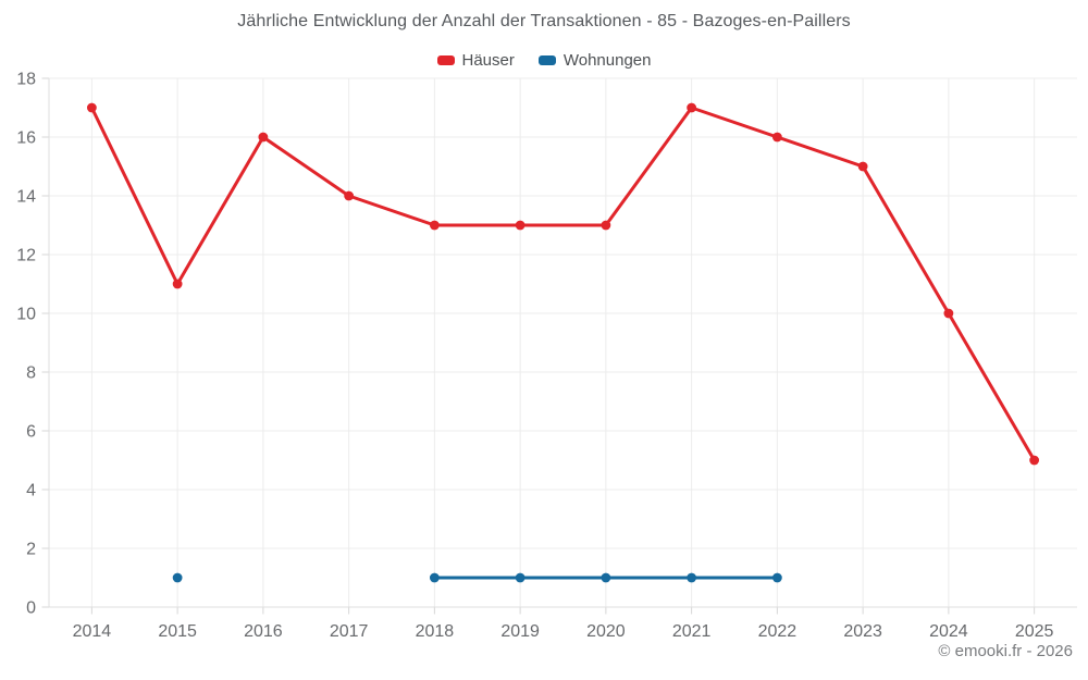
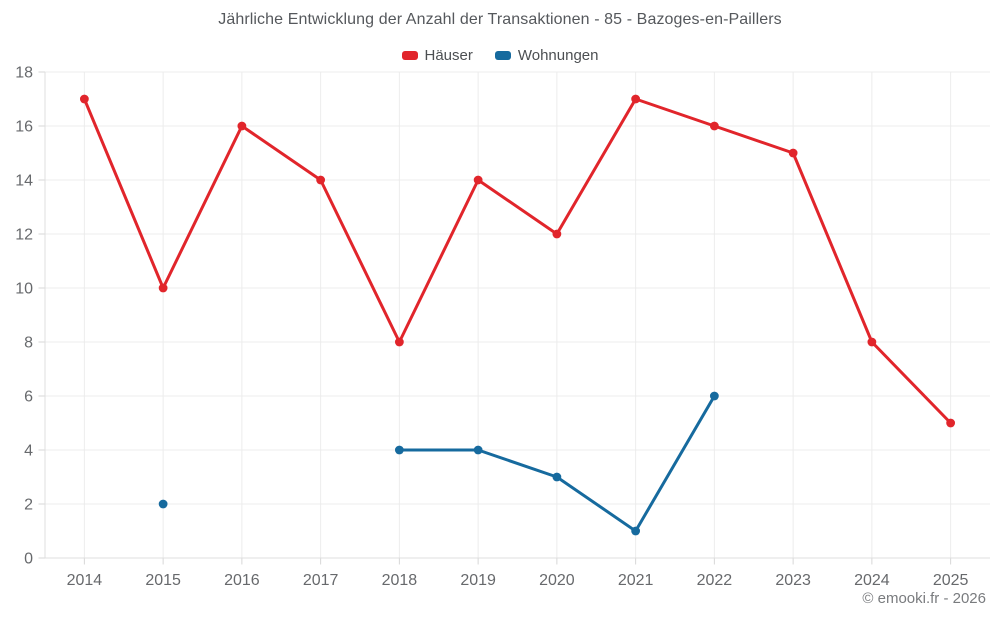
Häuser/2015: 11 -> 10
Wohnungen/2015: 1 -> 2
Häuser/2018: 13 -> 8
Wohnungen/2018: 1 -> 4
Häuser/2019: 13 -> 14
Wohnungen/2019: 1 -> 4
Häuser/2020: 13 -> 12
Wohnungen/2020: 1 -> 3
Wohnungen/2022: 1 -> 6
Häuser/2024: 10 -> 8
